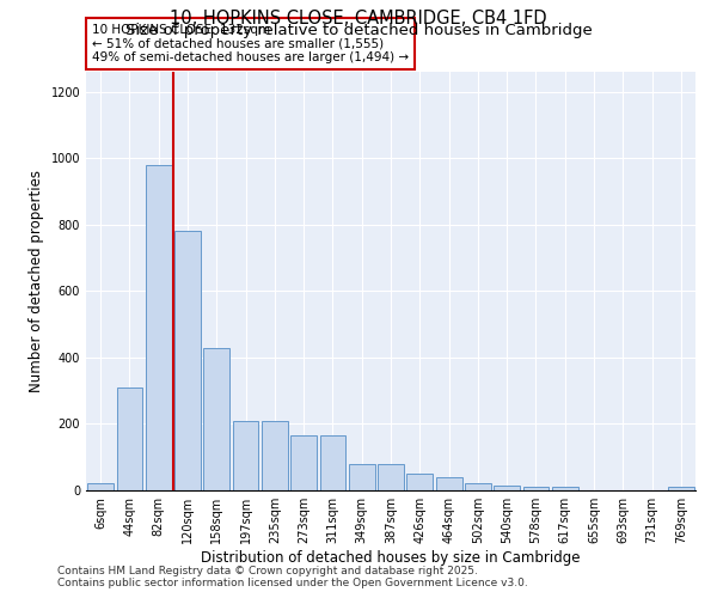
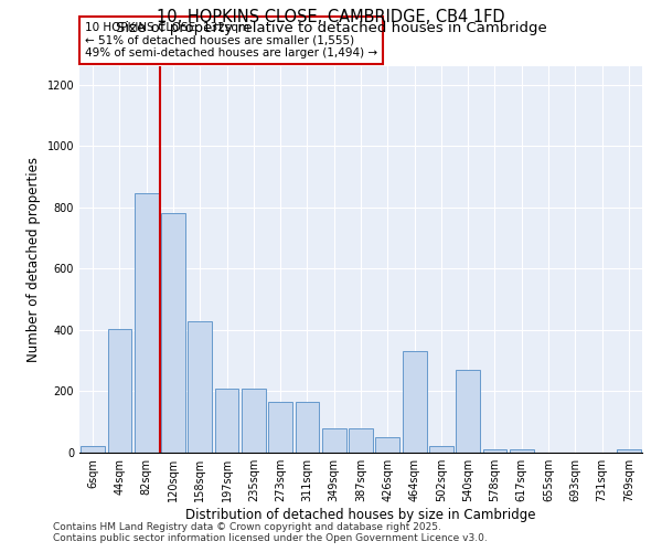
44sqm: 310 -> 405
82sqm: 980 -> 845
464sqm: 38 -> 330
540sqm: 14 -> 270
